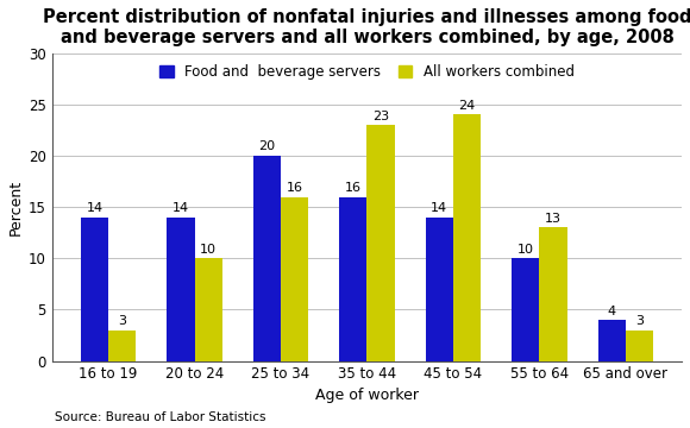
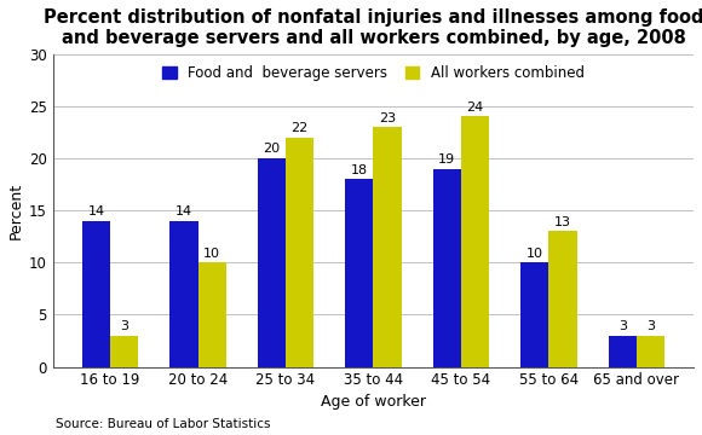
All workers combined/25 to 34: 16 -> 22
Food and beverage servers/35 to 44: 16 -> 18
Food and beverage servers/45 to 54: 14 -> 19
Food and beverage servers/65 and over: 4 -> 3
